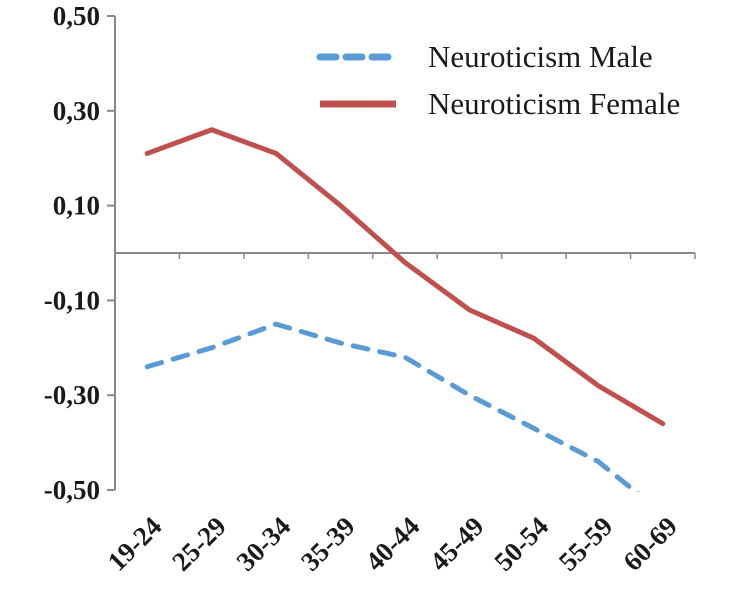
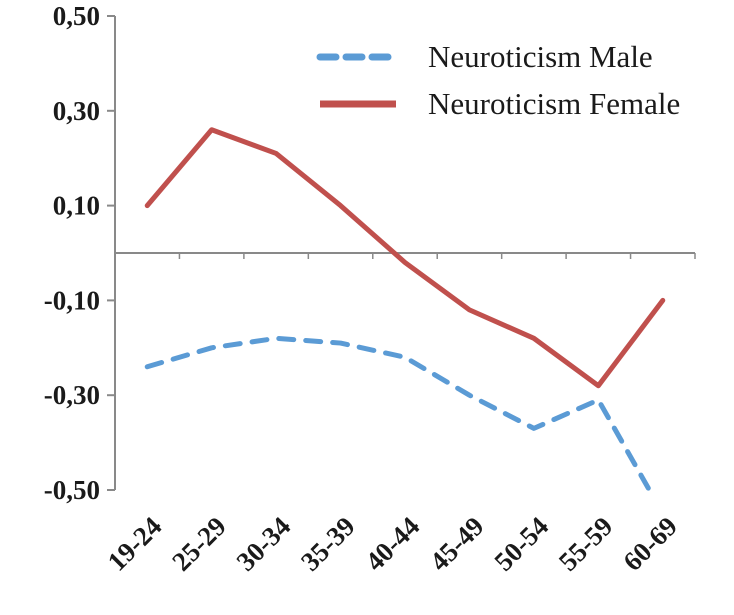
Neuroticism Female/19-24: 0,21 -> 0,10
Neuroticism Male/30-34: -0,15 -> -0,18
Neuroticism Male/55-59: -0,44 -> -0,31
Neuroticism Female/60-69: -0,36 -> -0,10
